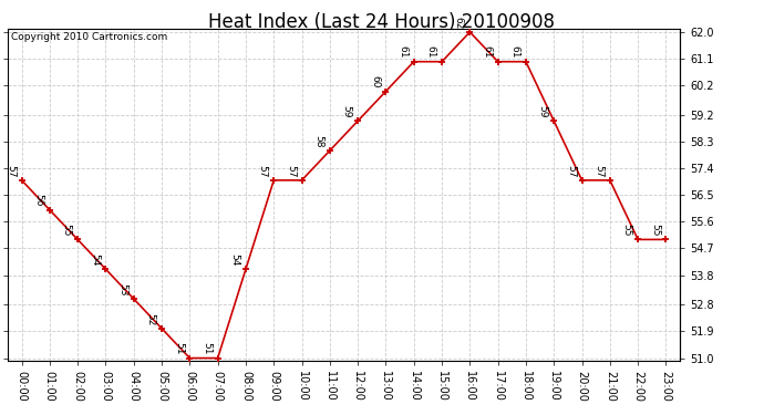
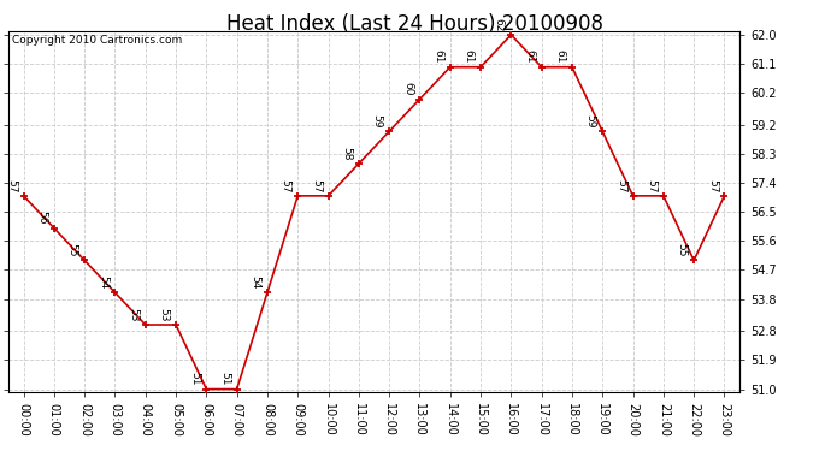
05:00: 52 -> 53
23:00: 55 -> 57
